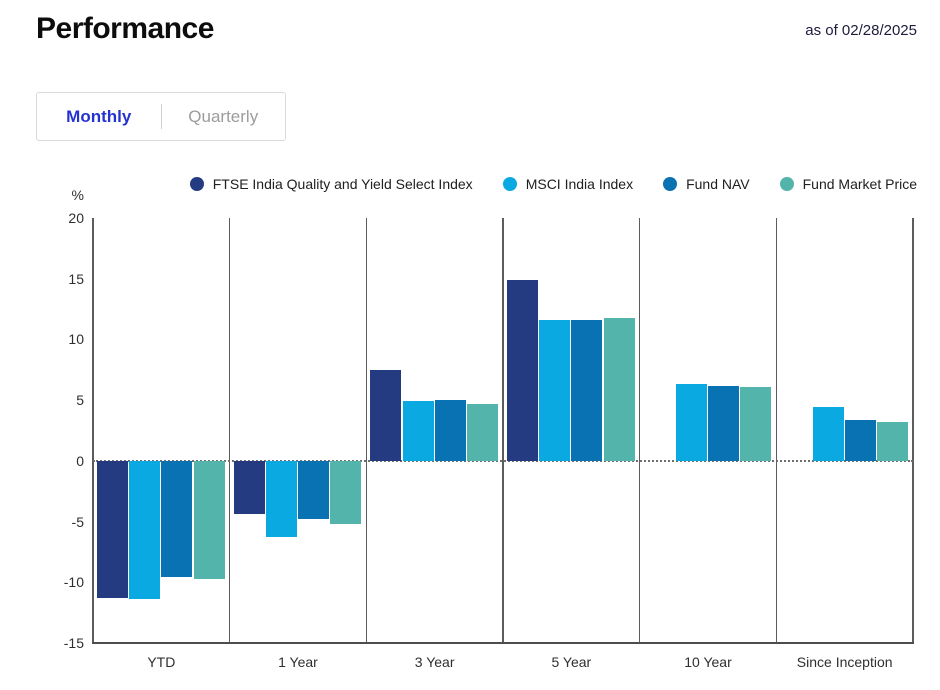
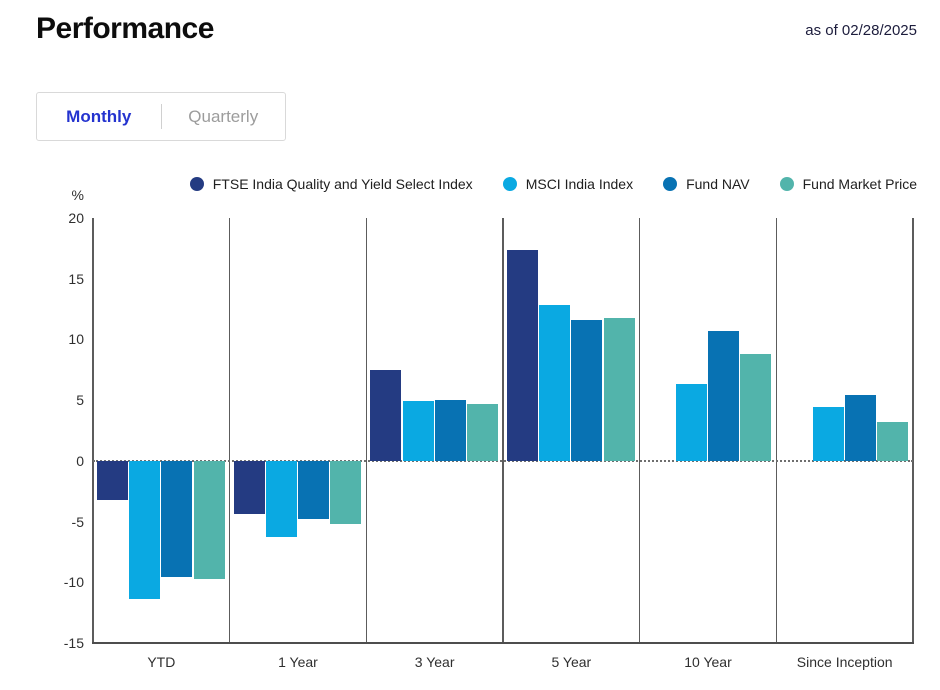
FTSE India Quality and Yield Select Index/YTD: -11.3 -> -3.2
FTSE India Quality and Yield Select Index/5 Year: 14.9 -> 17.4
MSCI India Index/5 Year: 11.6 -> 12.8
Fund NAV/10 Year: 6.2 -> 10.7
Fund Market Price/10 Year: 6.1 -> 8.8
Fund NAV/Since Inception: 3.4 -> 5.4
